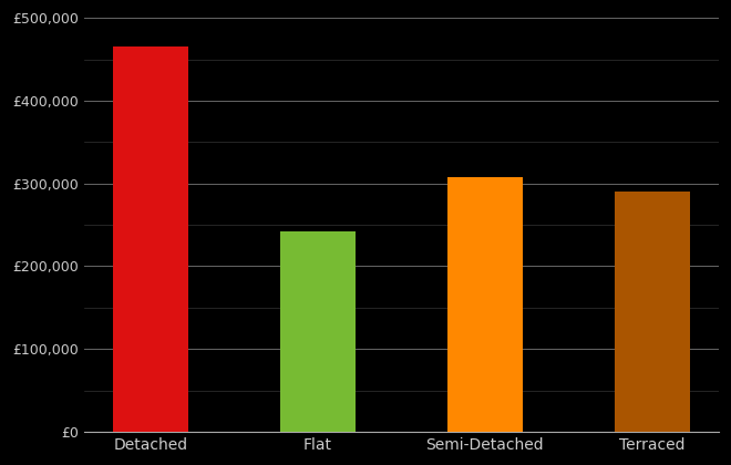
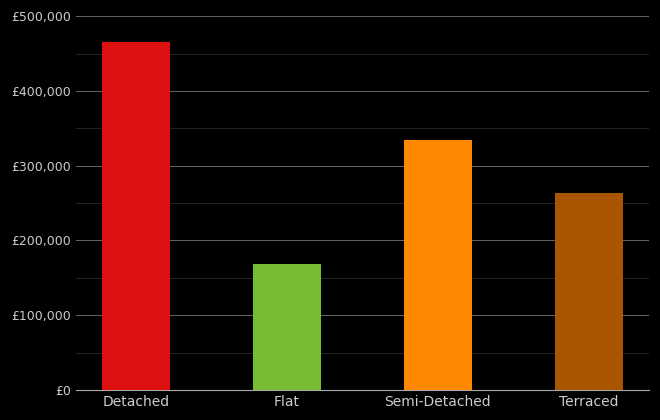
Flat: £242,000 -> £168,000
Semi-Detached: £307,000 -> £334,000
Terraced: £290,000 -> £264,000
